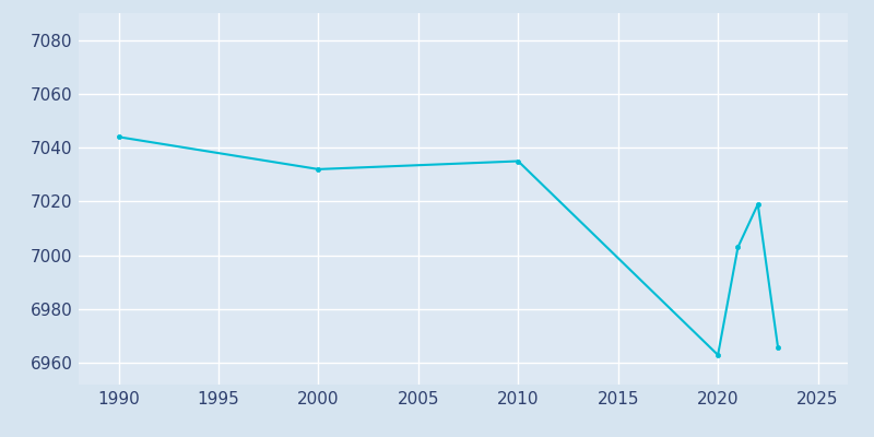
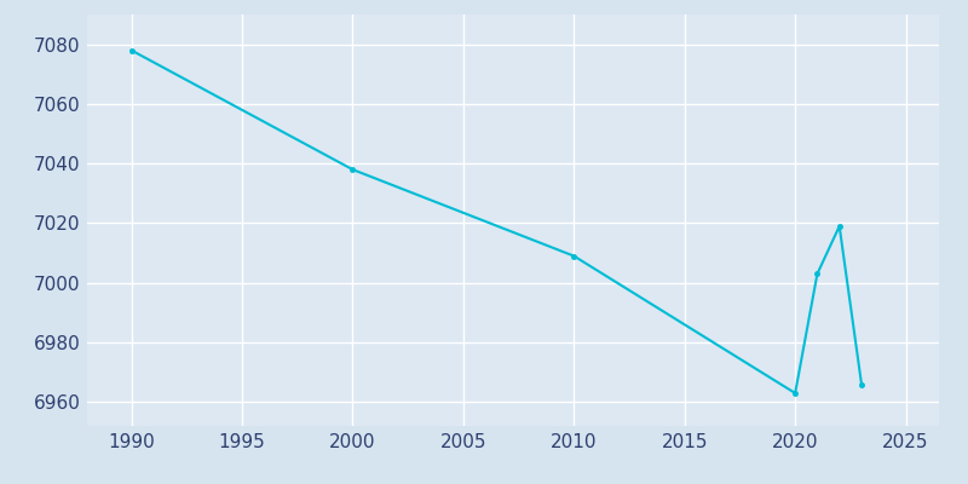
1990: 7044 -> 7078
2000: 7032 -> 7038
2010: 7035 -> 7009
